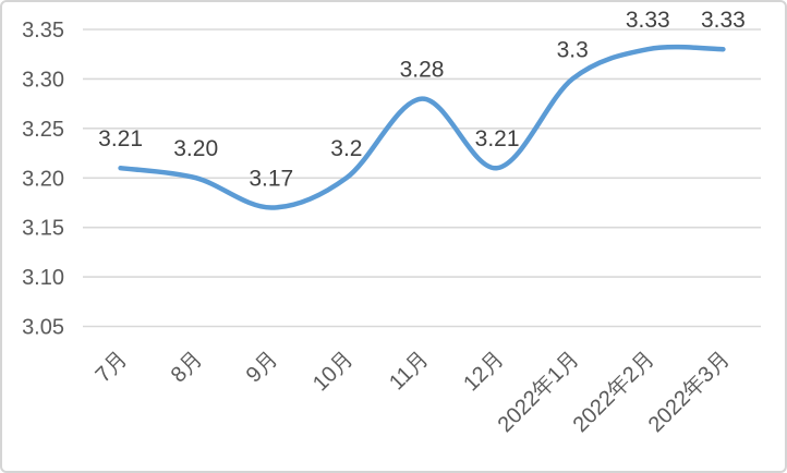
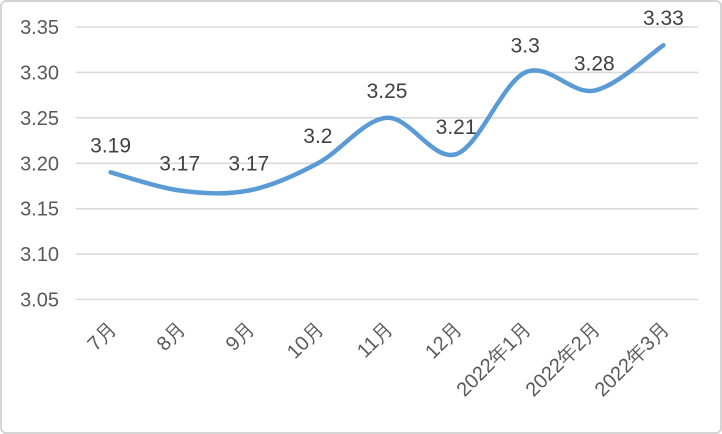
7月: 3.21 -> 3.19
8月: 3.20 -> 3.17
11月: 3.28 -> 3.25
2022年2月: 3.33 -> 3.28
